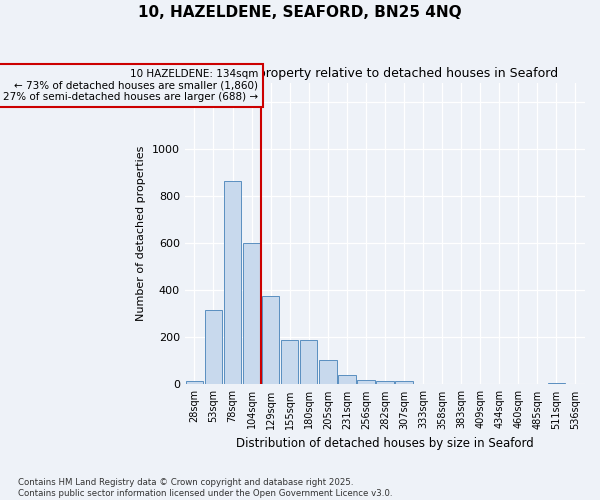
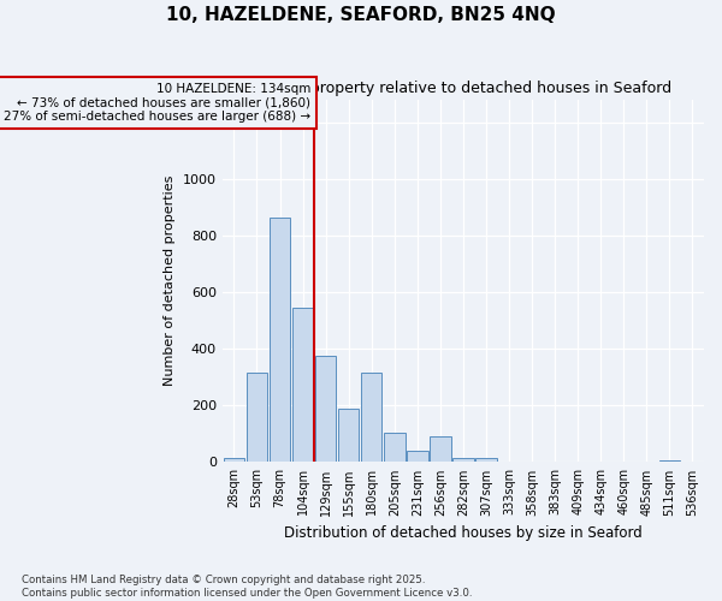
104sqm: 600 -> 545
180sqm: 190 -> 315
256sqm: 20 -> 90
